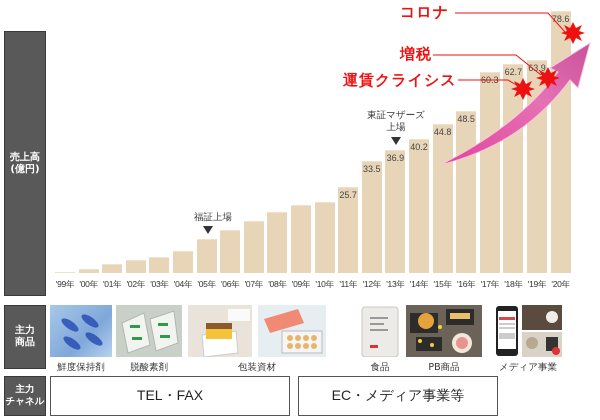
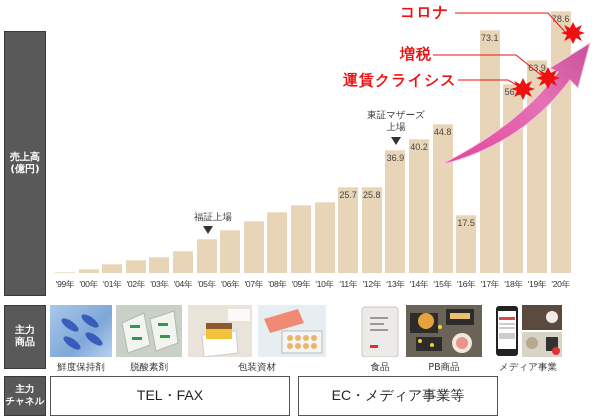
'12年: 33.5 -> 25.8
'16年: 48.5 -> 17.5
'17年: 60.3 -> 73.1
'18年: 62.7 -> 56.9
